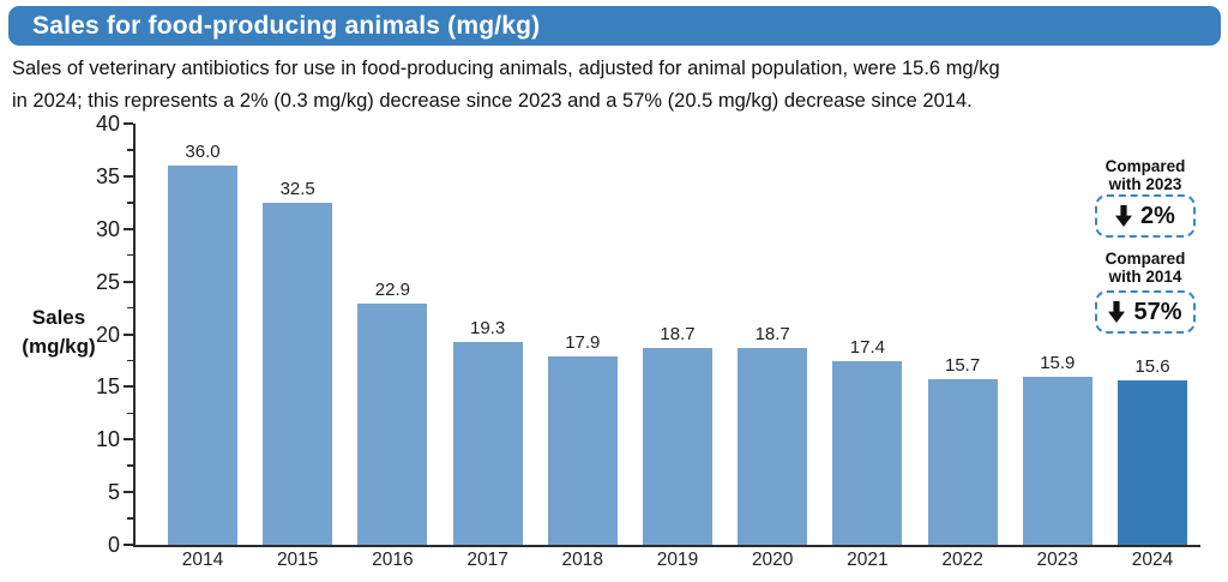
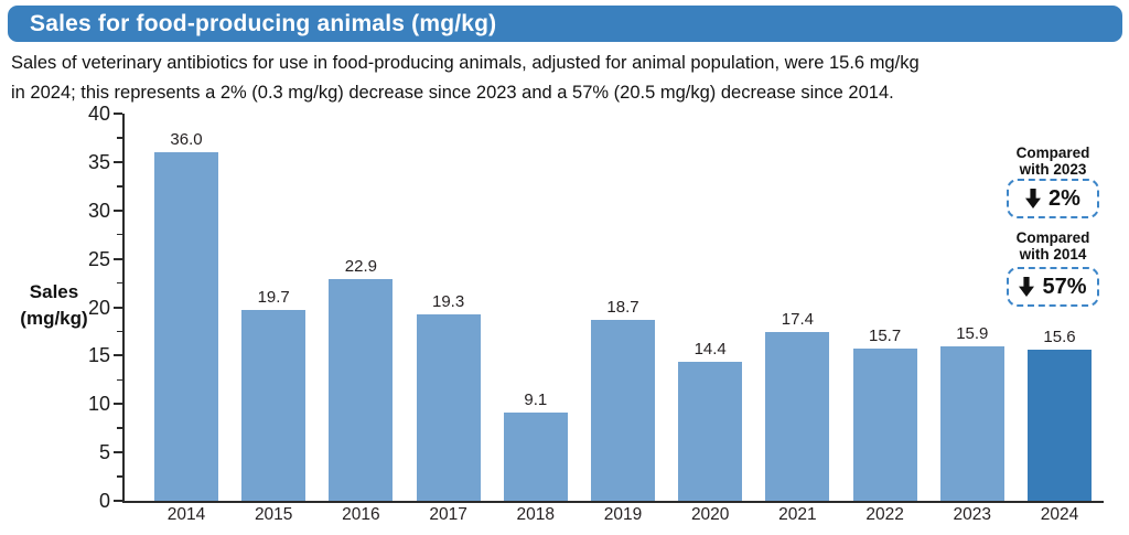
2015: 32.5 -> 19.7
2018: 17.9 -> 9.1
2020: 18.7 -> 14.4
